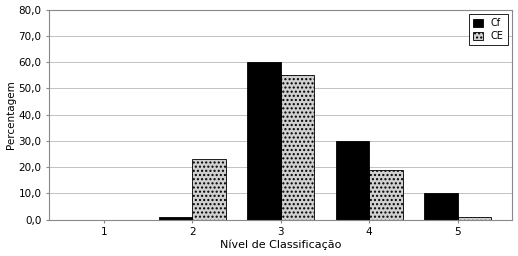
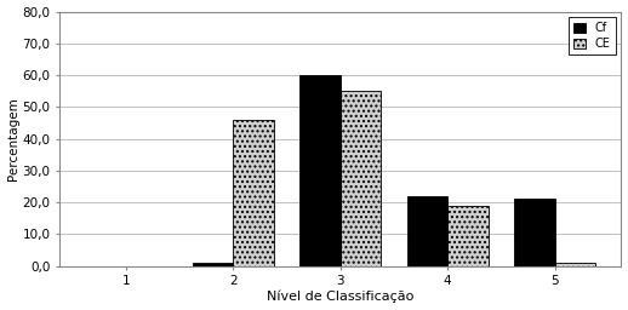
CE/2: 23 -> 46
Cf/4: 30 -> 22
Cf/5: 10 -> 21
